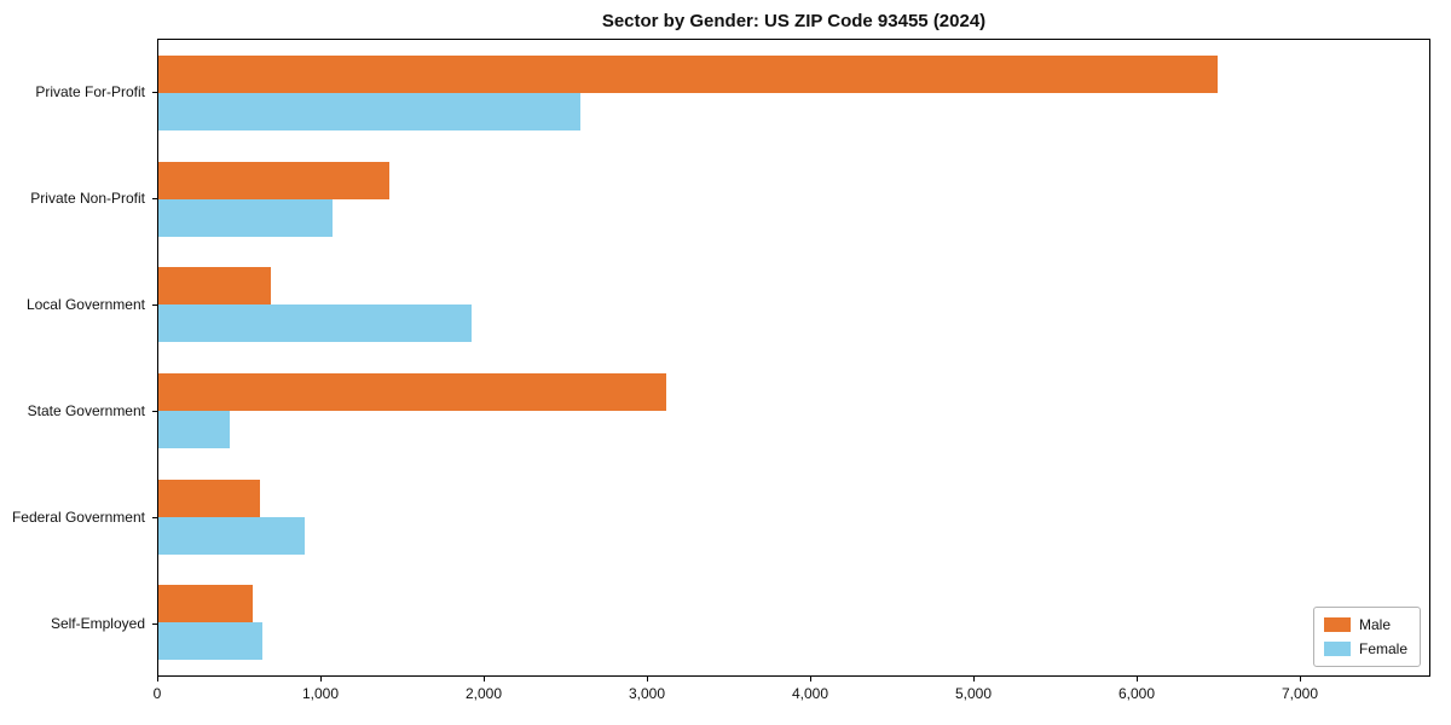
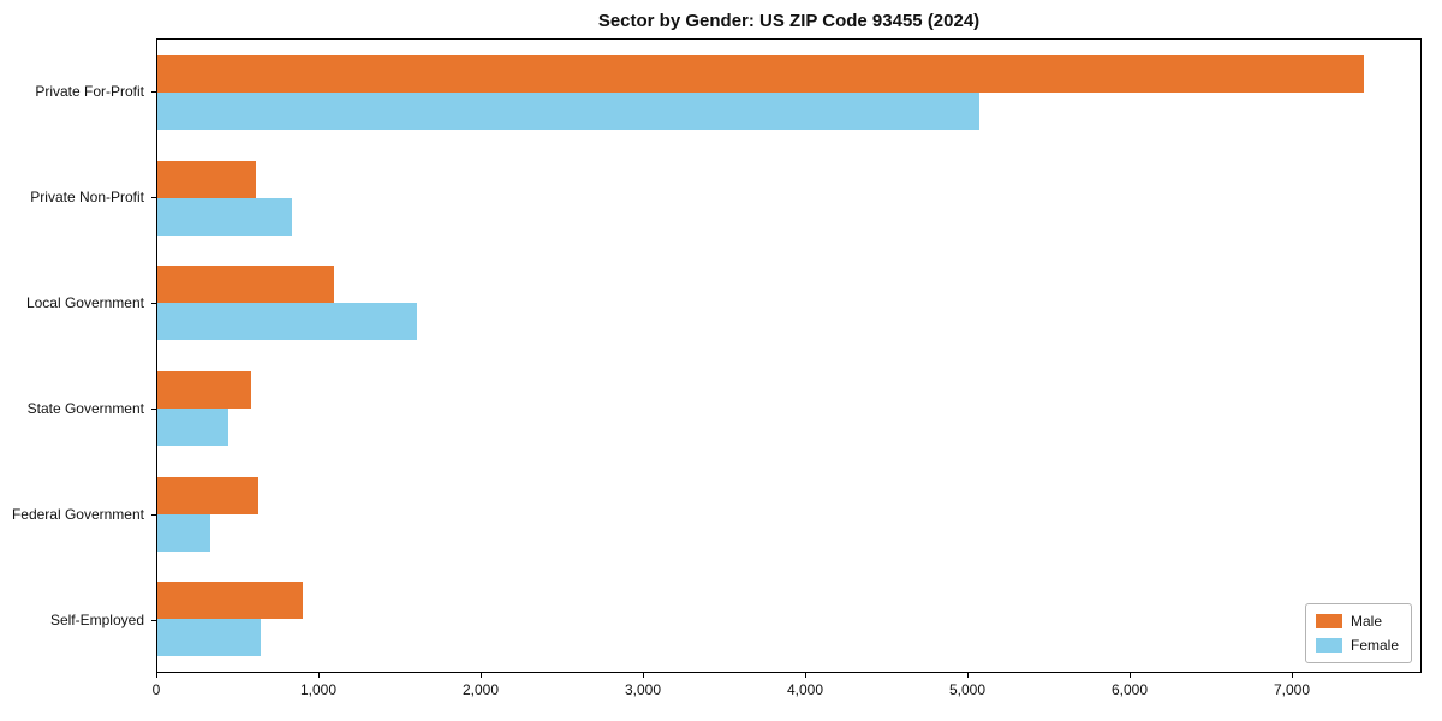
Male/Private For-Profit: 6500 -> 7450
Female/Private For-Profit: 2590 -> 5080
Male/Private Non-Profit: 1420 -> 610
Female/Private Non-Profit: 1070 -> 830
Male/Local Government: 690 -> 1090
Female/Local Government: 1920 -> 1600
Male/State Government: 3120 -> 580
Female/Federal Government: 900 -> 330
Male/Self-Employed: 580 -> 900
